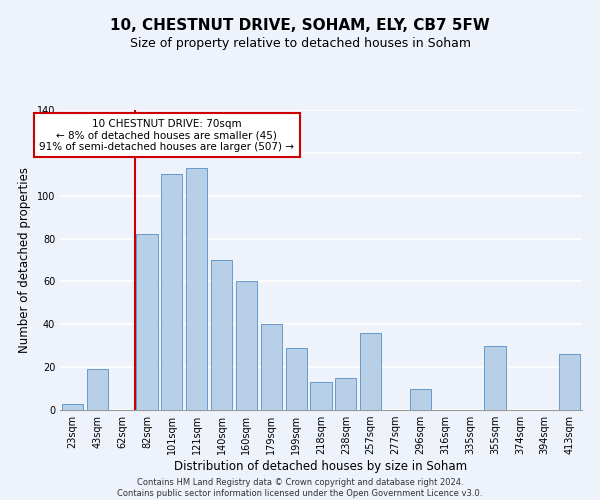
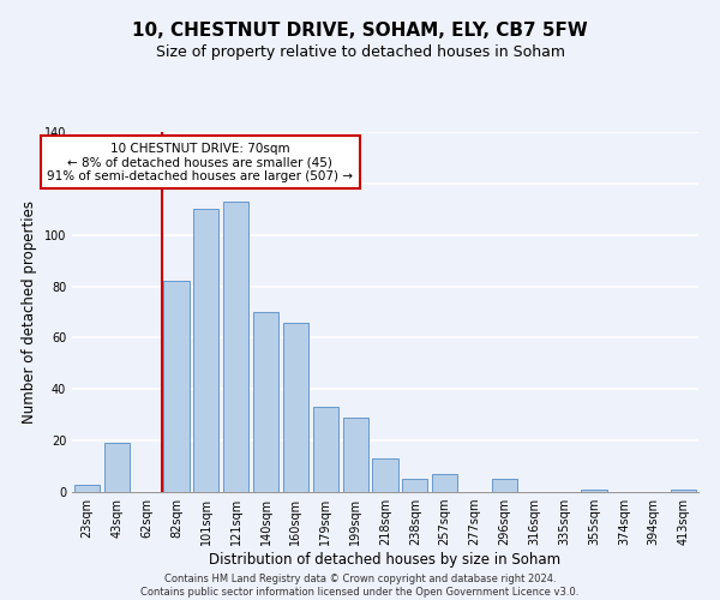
160sqm: 60 -> 66
179sqm: 40 -> 33
238sqm: 15 -> 5
257sqm: 36 -> 7
296sqm: 10 -> 5
355sqm: 30 -> 1
413sqm: 26 -> 1
